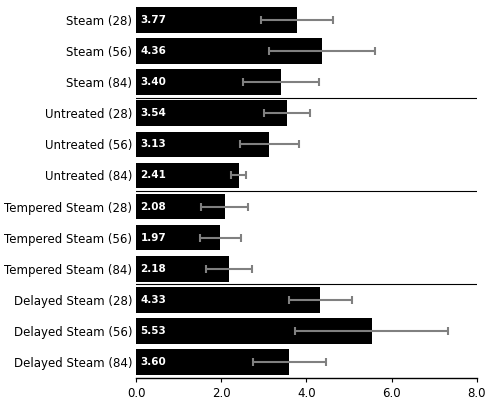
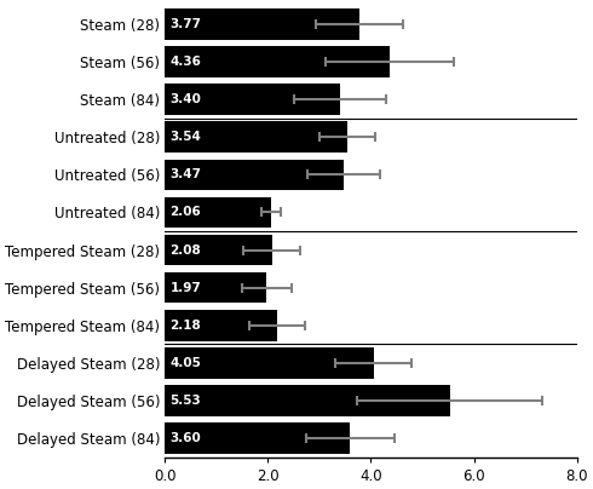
Untreated (56): 3.13 -> 3.47
Untreated (84): 2.41 -> 2.06
Delayed Steam (28): 4.33 -> 4.05
